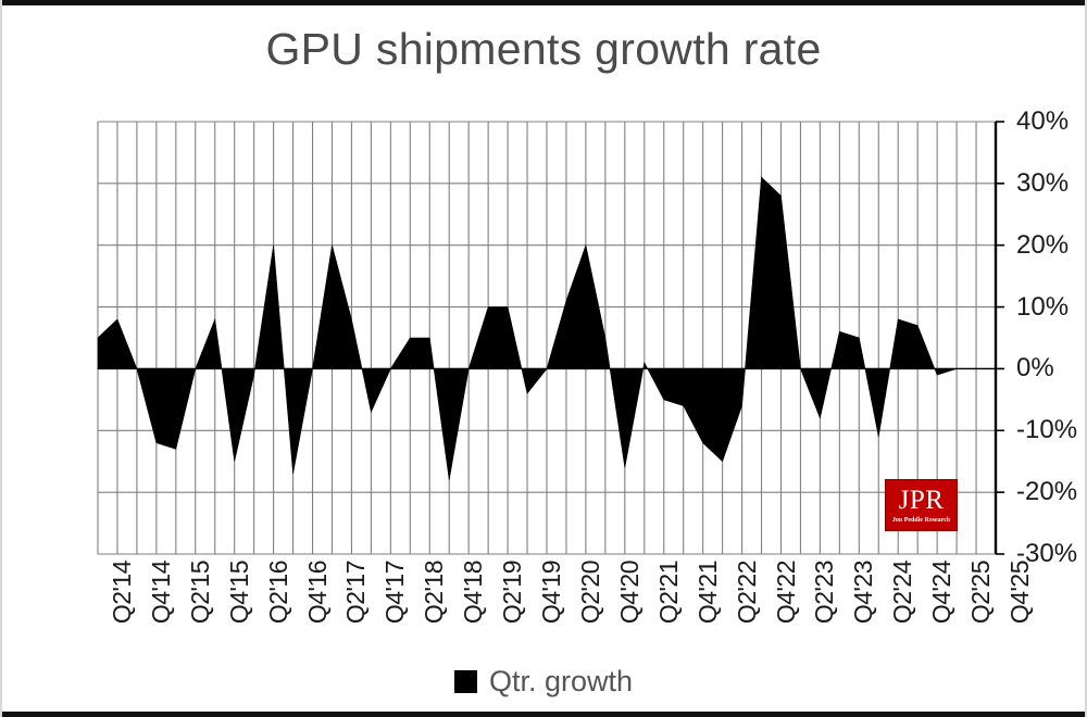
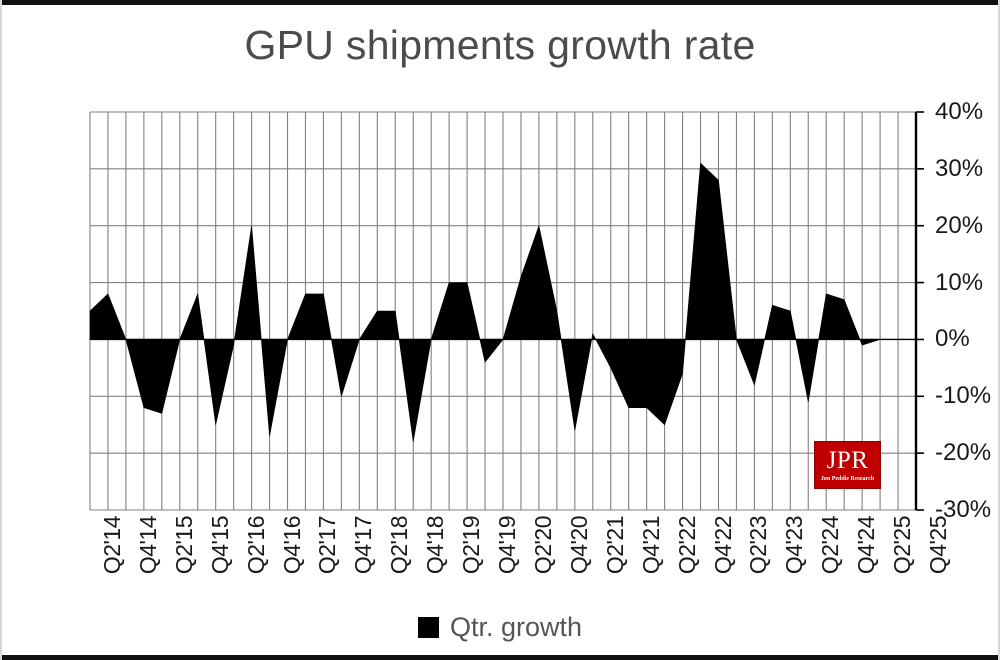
Q2'17: 20% -> 8%
Q4'17: -7% -> -10%
Q4'21: -6% -> -12%
